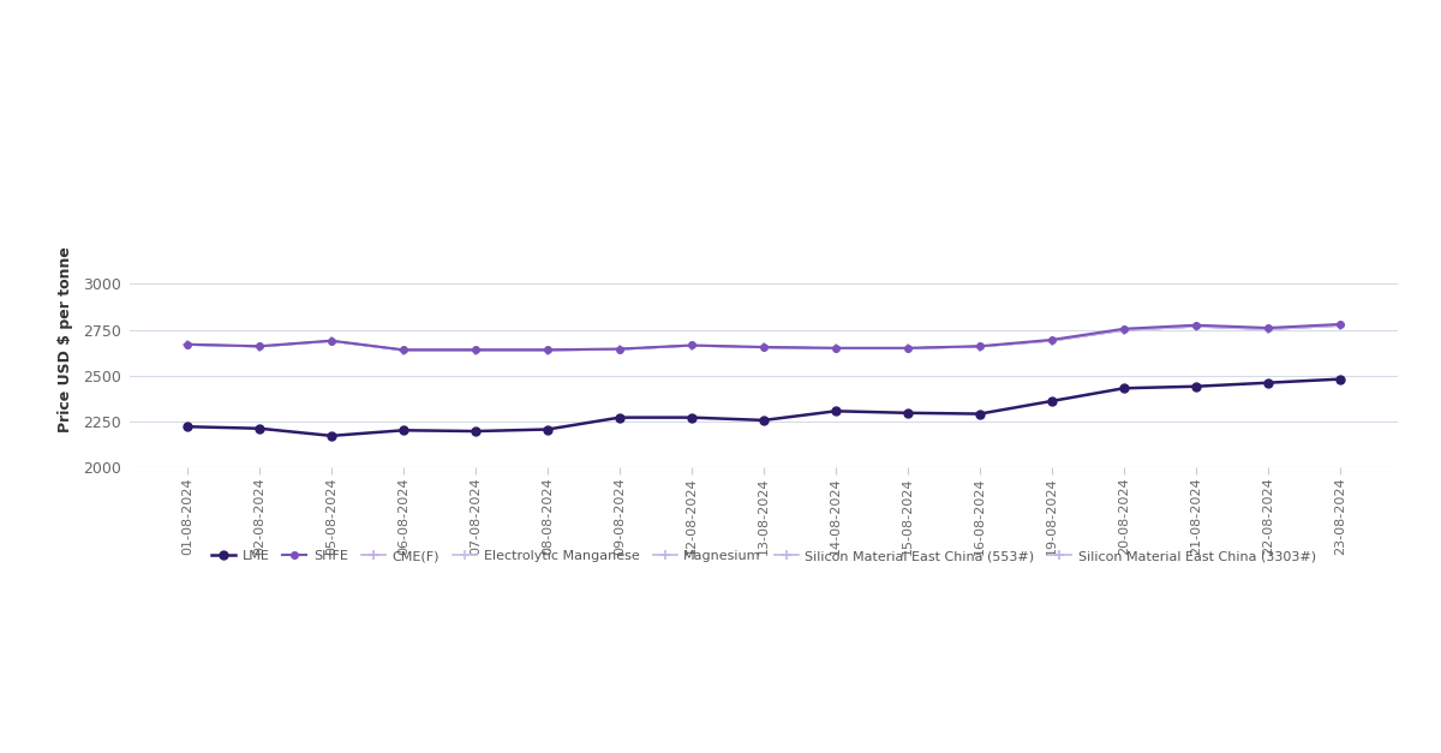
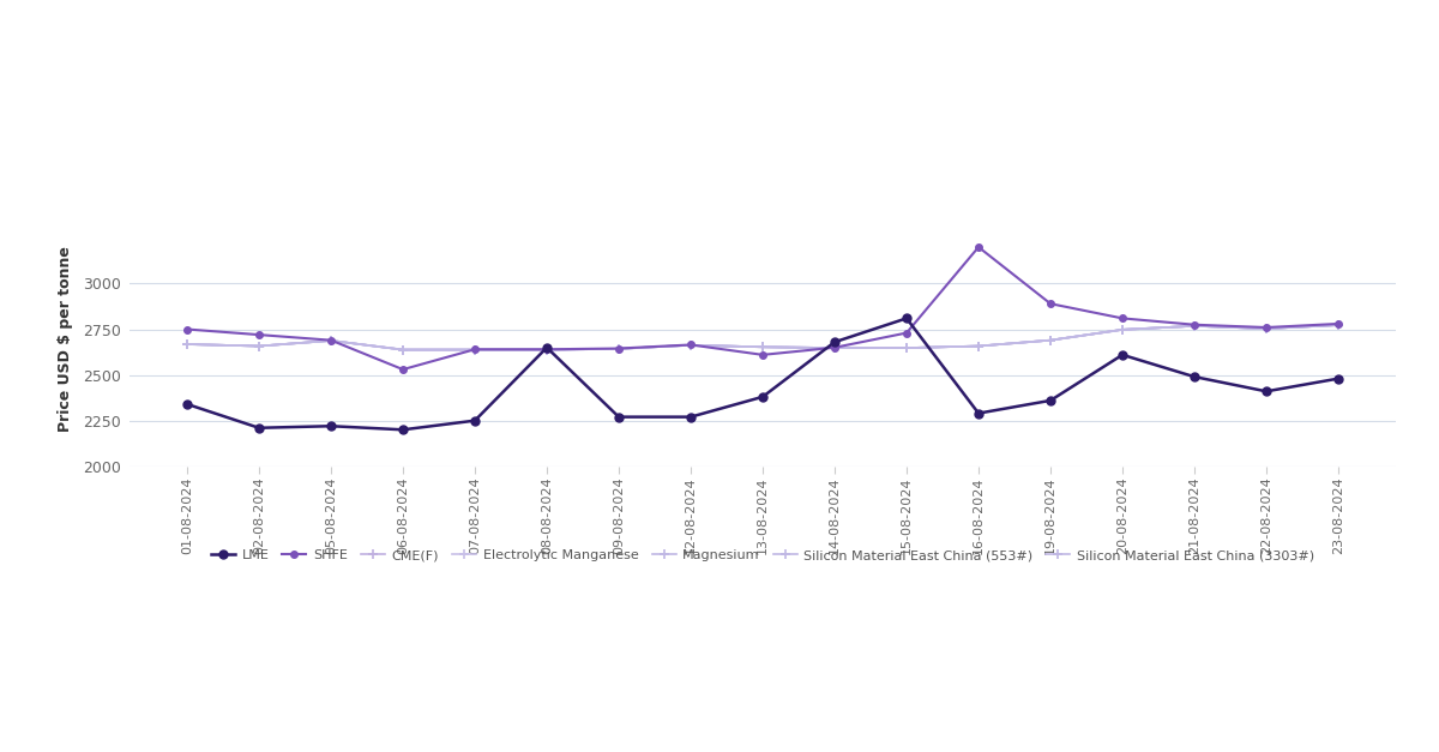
LME/01-08-2024: 2220 -> 2340
SHFE/01-08-2024: 2670 -> 2750
SHFE/02-08-2024: 2660 -> 2720
LME/05-08-2024: 2170 -> 2220
SHFE/06-08-2024: 2640 -> 2530
LME/07-08-2024: 2200 -> 2250
LME/08-08-2024: 2200 -> 2650
LME/13-08-2024: 2260 -> 2380
SHFE/13-08-2024: 2660 -> 2610
LME/14-08-2024: 2300 -> 2680
LME/15-08-2024: 2300 -> 2810
SHFE/15-08-2024: 2650 -> 2730
SHFE/16-08-2024: 2660 -> 3200
SHFE/19-08-2024: 2700 -> 2890
LME/20-08-2024: 2430 -> 2610
SHFE/20-08-2024: 2760 -> 2810
LME/21-08-2024: 2440 -> 2490
LME/22-08-2024: 2460 -> 2410
